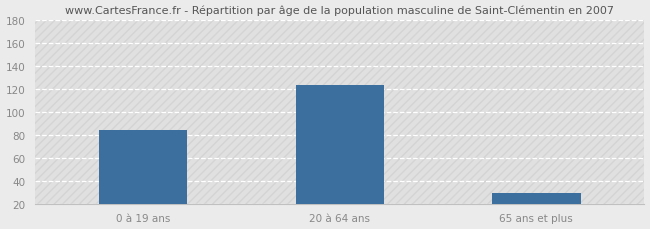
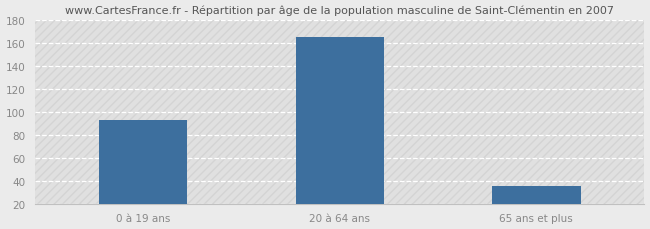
0 à 19 ans: 84 -> 93
20 à 64 ans: 123 -> 165
65 ans et plus: 29 -> 35
